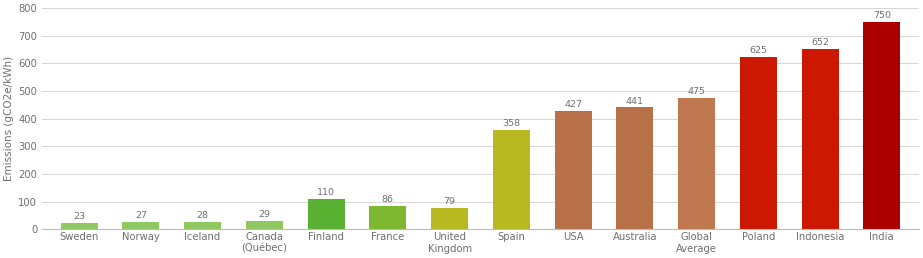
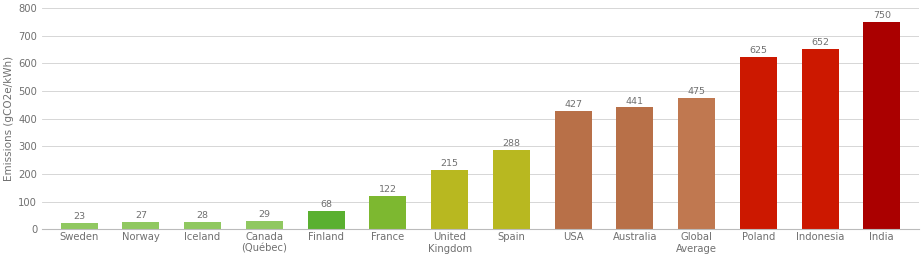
Finland: 110 -> 68
France: 86 -> 122
United Kingdom: 79 -> 215
Spain: 358 -> 288
